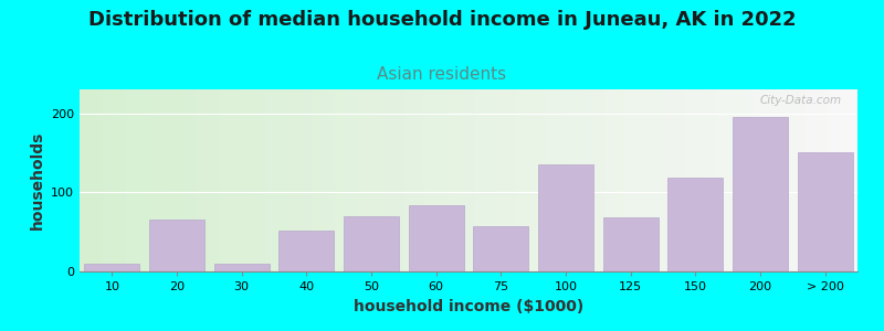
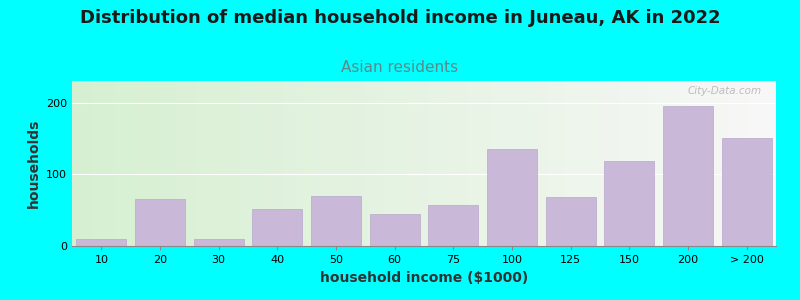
60: 84 -> 45
